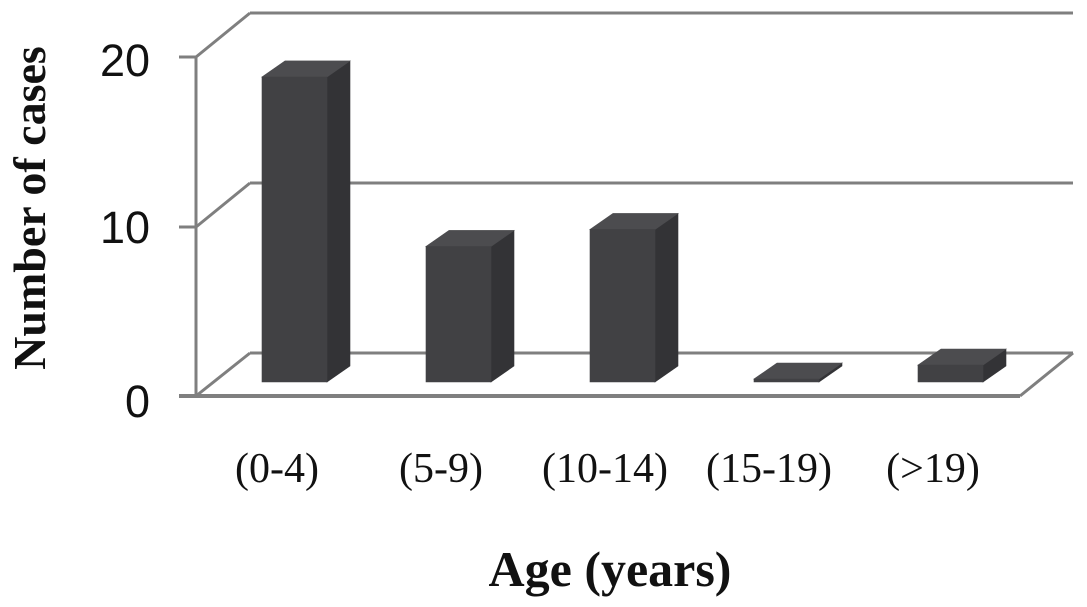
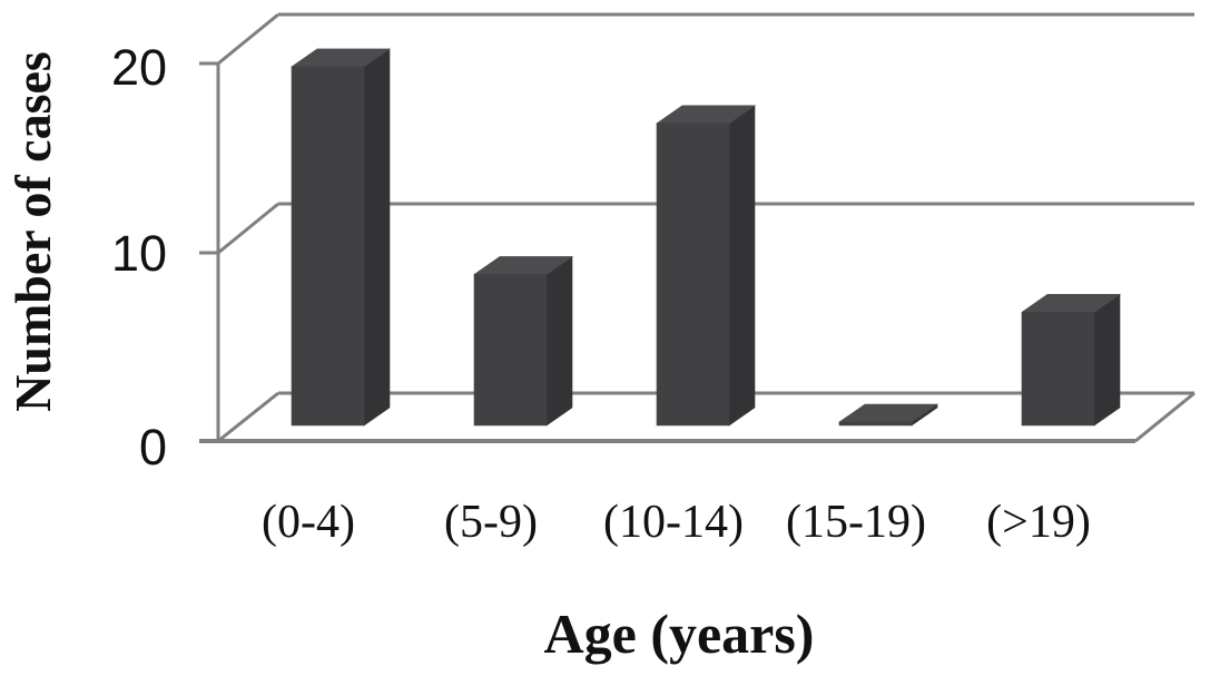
(0-4): 18 -> 19
(10-14): 9 -> 16
(>19): 1 -> 6
